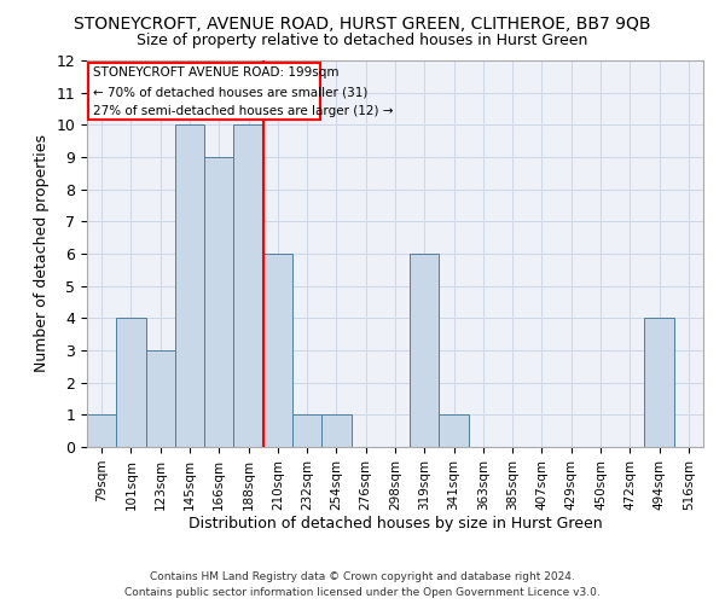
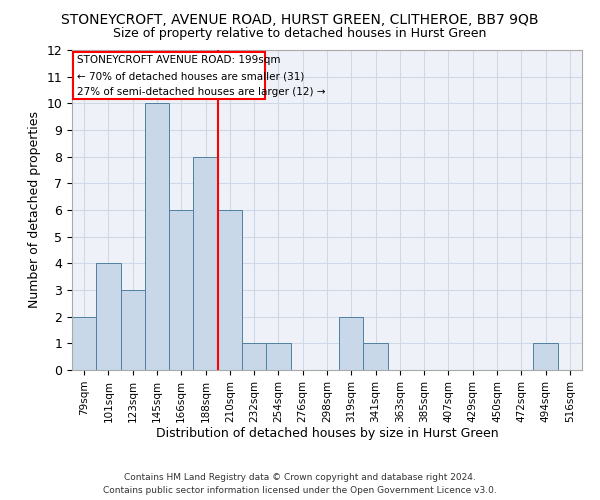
79sqm: 1 -> 2
166sqm: 9 -> 6
188sqm: 10 -> 8
319sqm: 6 -> 2
494sqm: 4 -> 1
